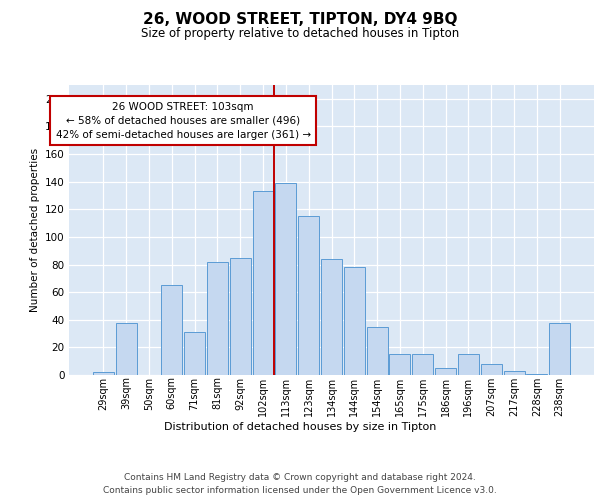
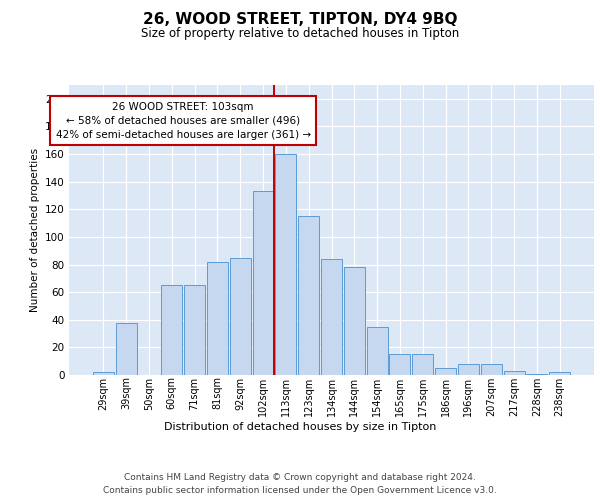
71sqm: 31 -> 65
113sqm: 139 -> 160
196sqm: 15 -> 8
238sqm: 38 -> 2
